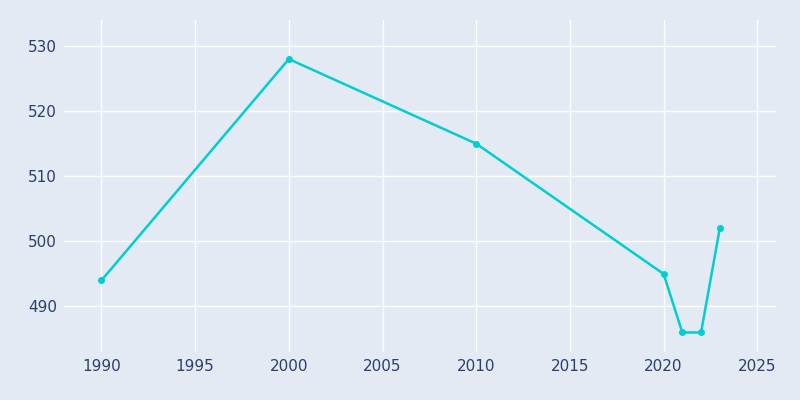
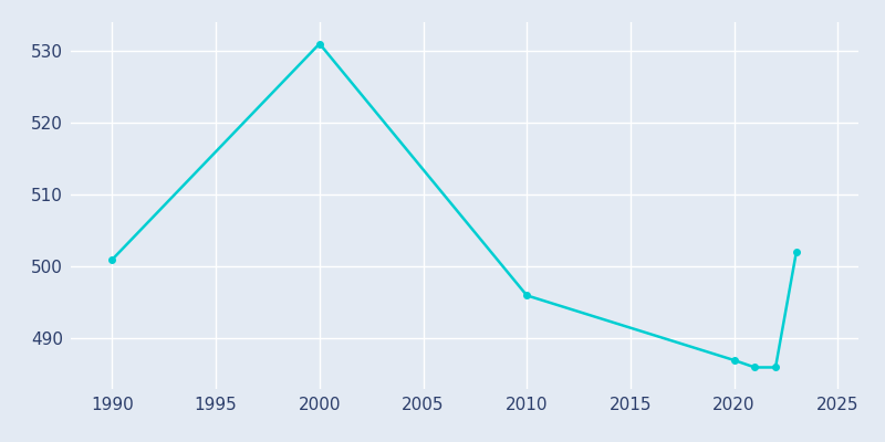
1990: 494 -> 501
2000: 528 -> 531
2010: 515 -> 496
2020: 495 -> 487
